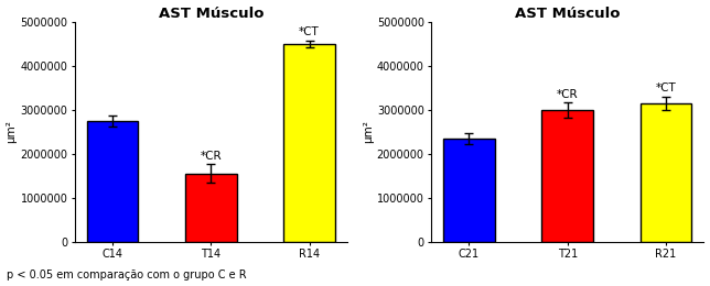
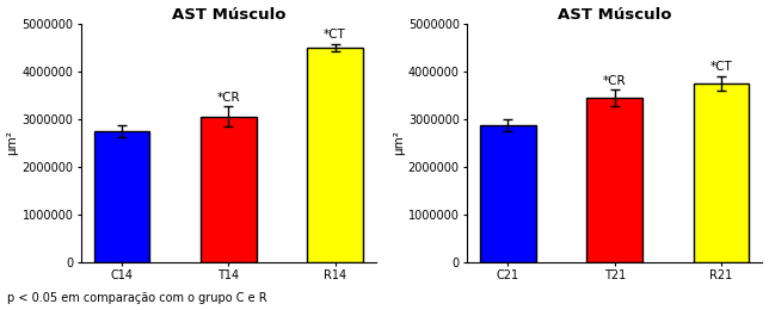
T14: 1550000 -> 3050000
C21: 2350000 -> 2880000
T21: 3000000 -> 3450000
R21: 3150000 -> 3750000
